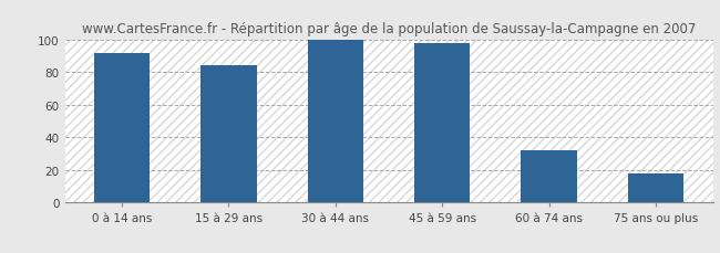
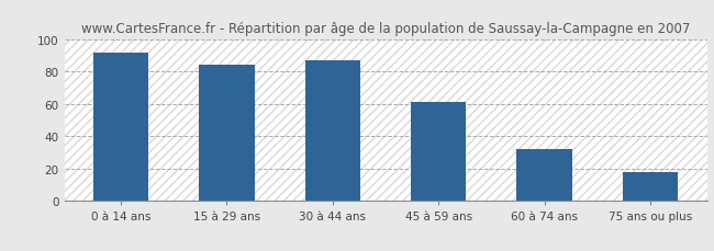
30 à 44 ans: 100 -> 87
45 à 59 ans: 98 -> 61
